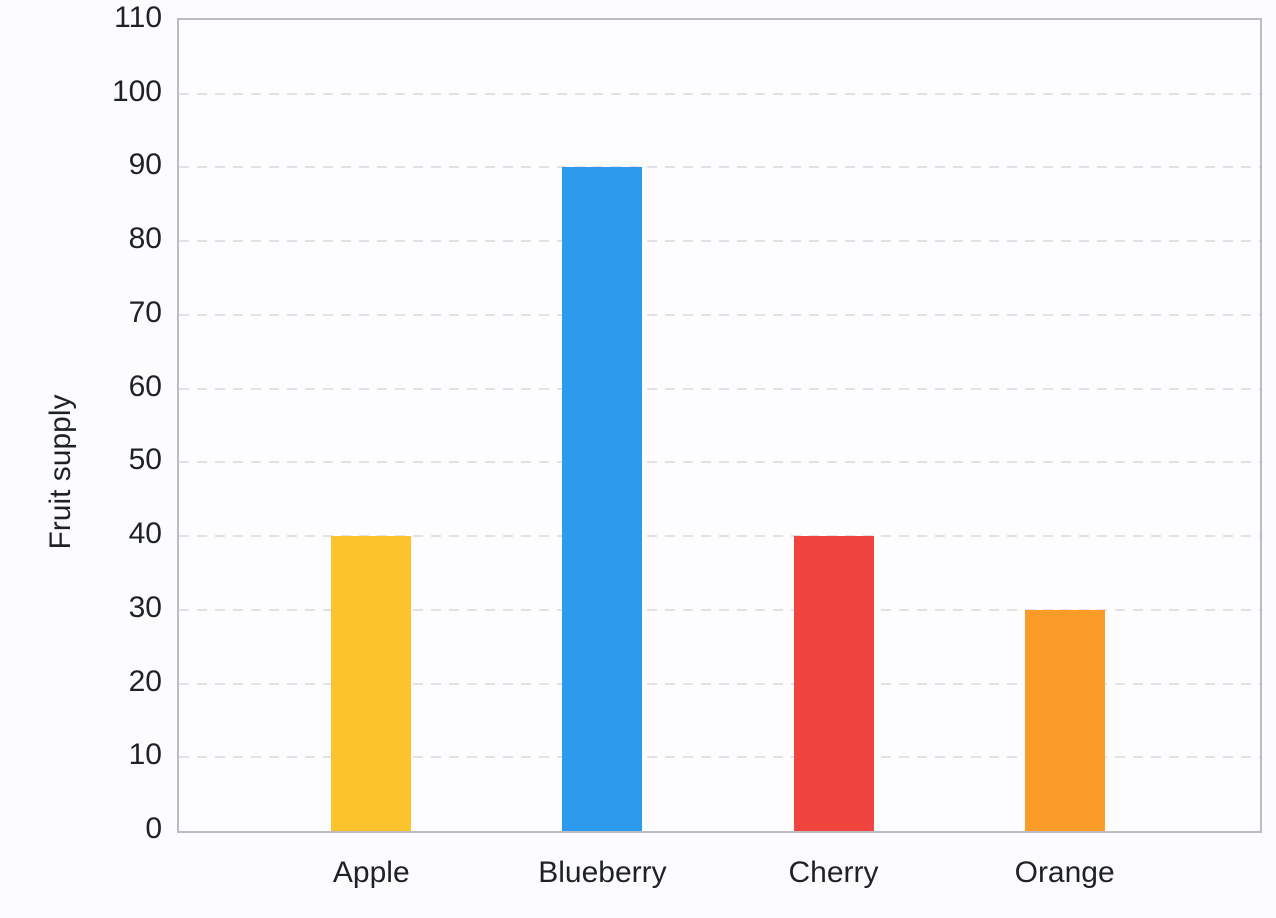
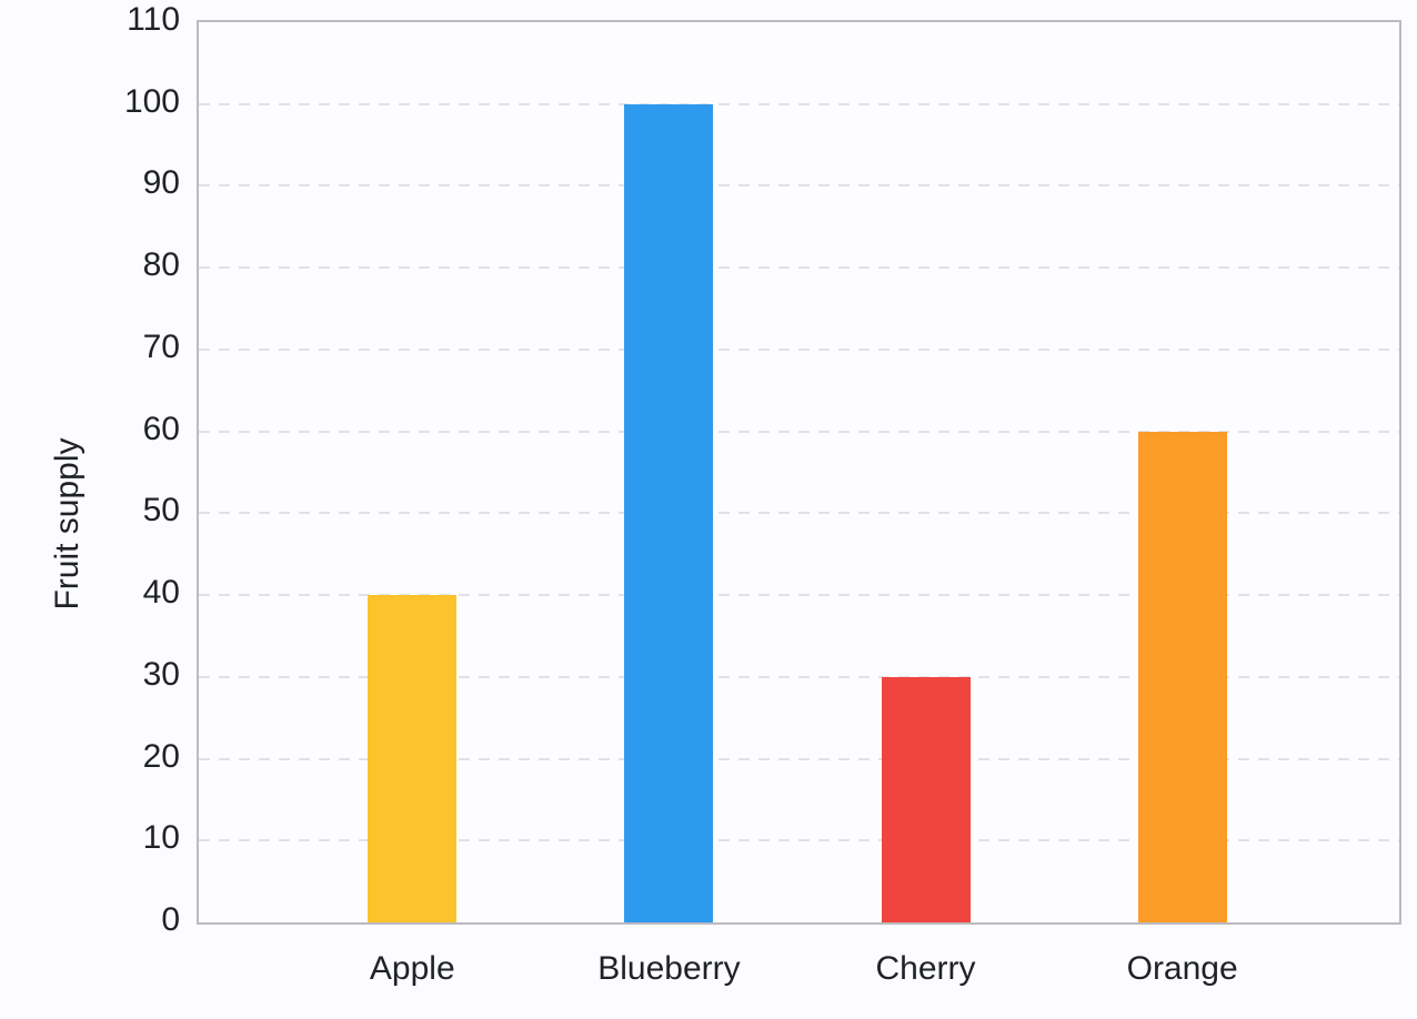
Blueberry: 90 -> 100
Cherry: 40 -> 30
Orange: 30 -> 60
